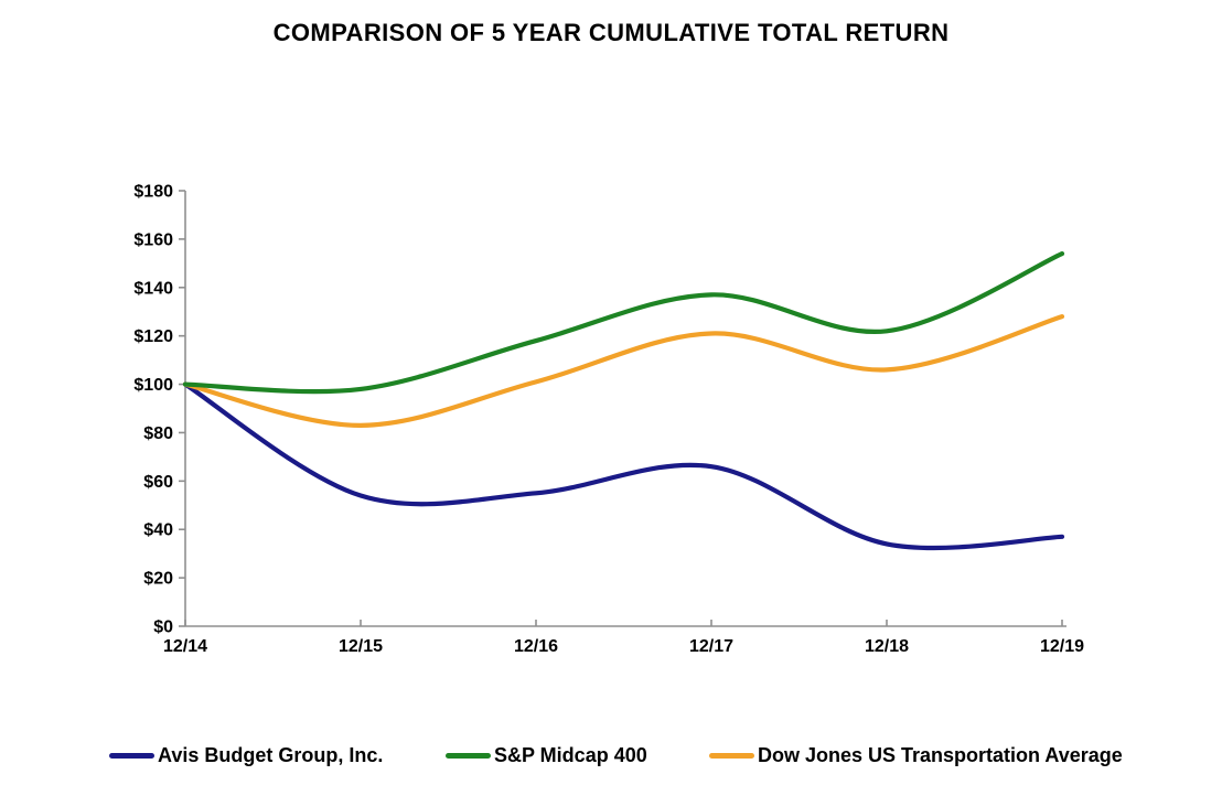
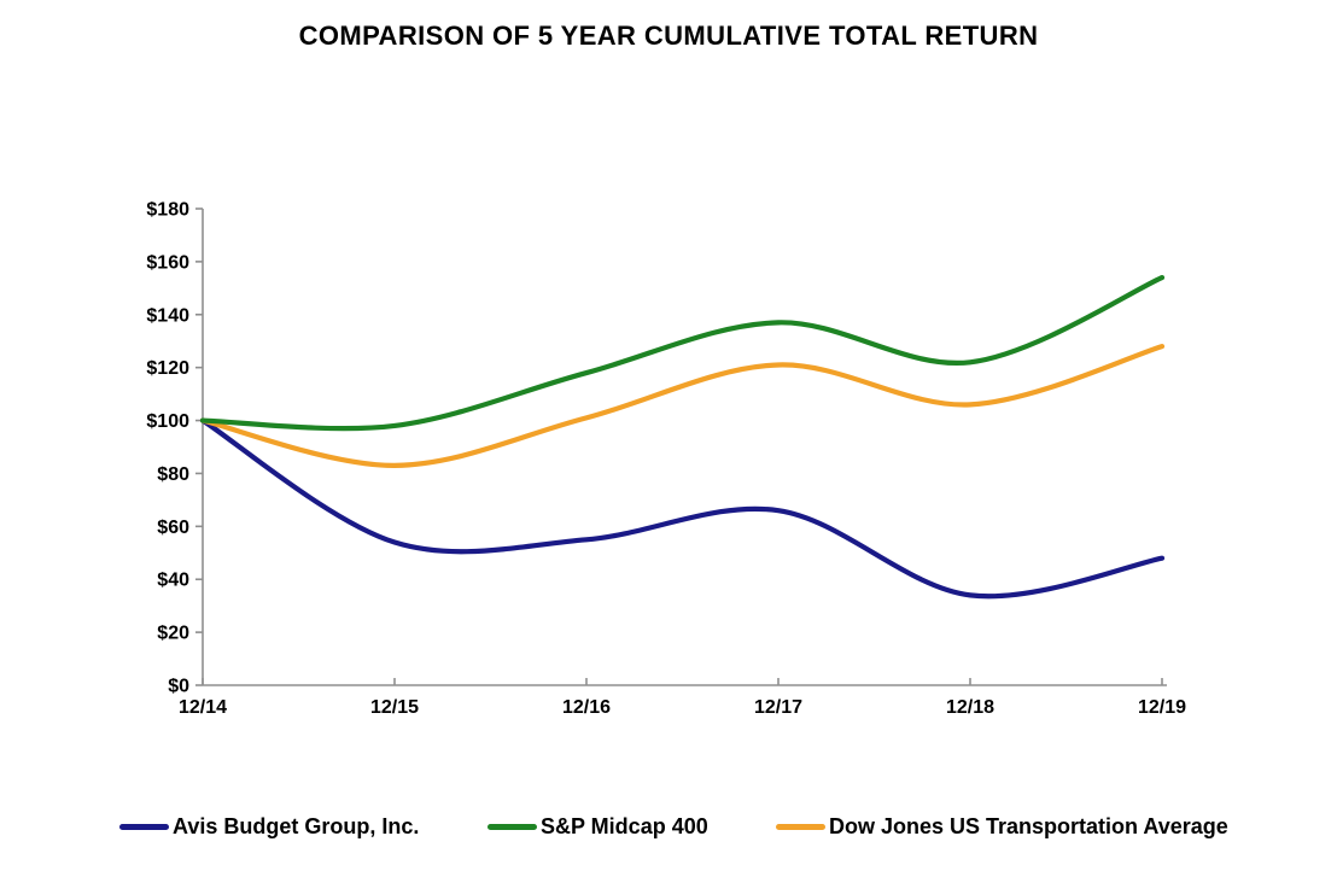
Avis Budget Group, Inc./12/19: $37 -> $48
